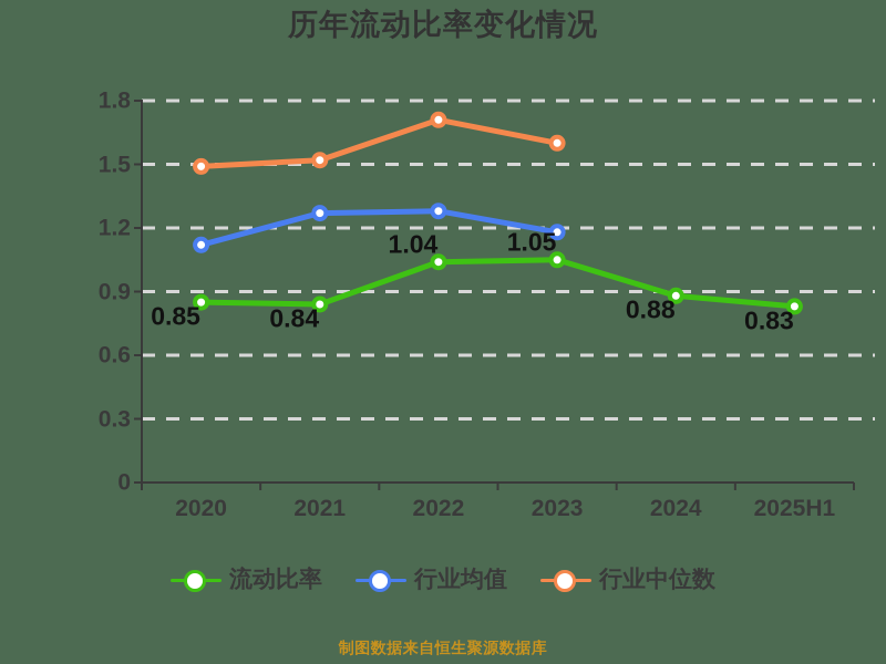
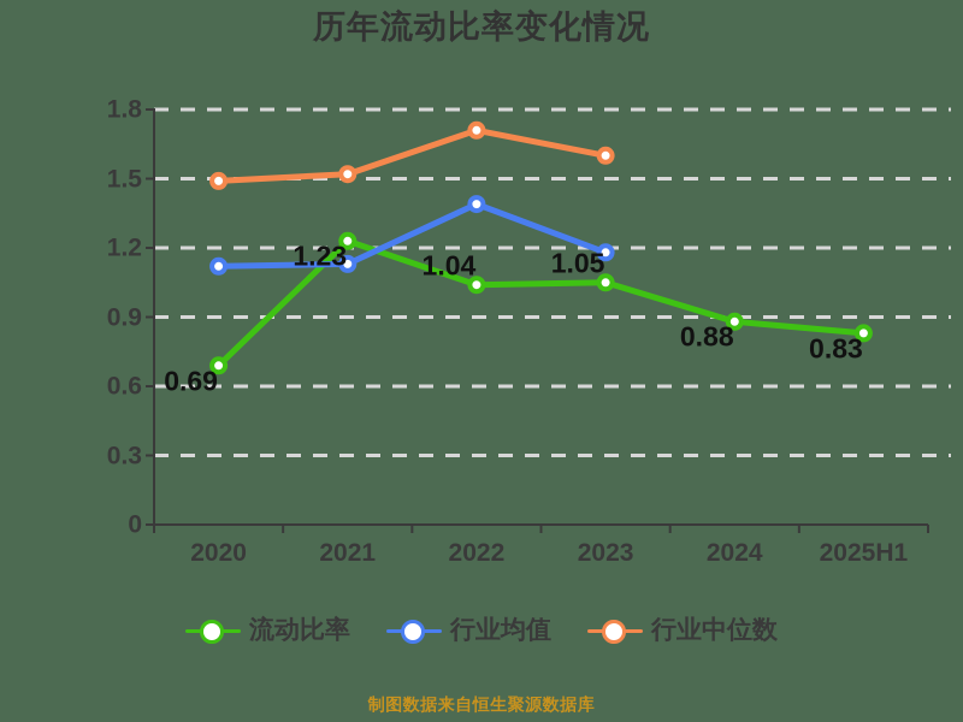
流动比率/2020: 0.85 -> 0.69
流动比率/2021: 0.84 -> 1.23
行业均值/2021: 1.27 -> 1.13
行业均值/2022: 1.28 -> 1.39
